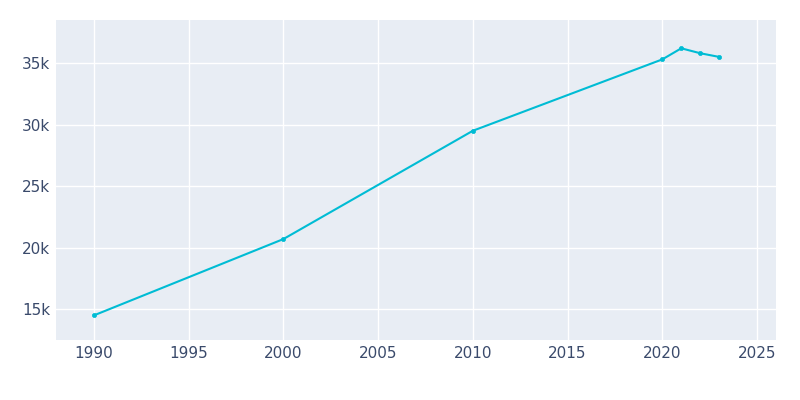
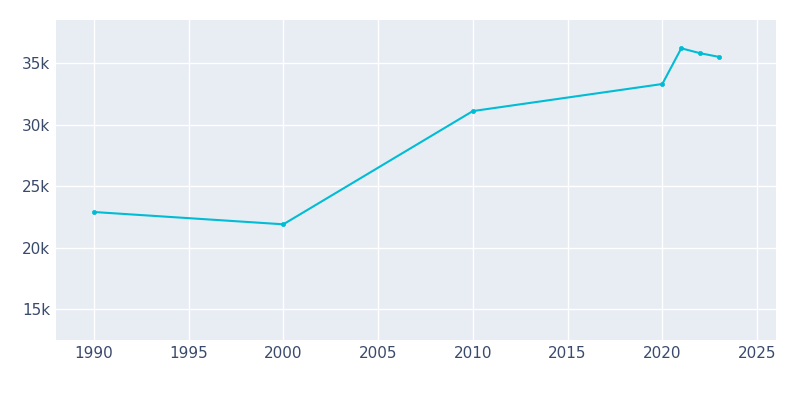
1990: 14.5k -> 22.9k
2000: 20.7k -> 21.9k
2010: 29.5k -> 31.1k
2020: 35.3k -> 33.3k
